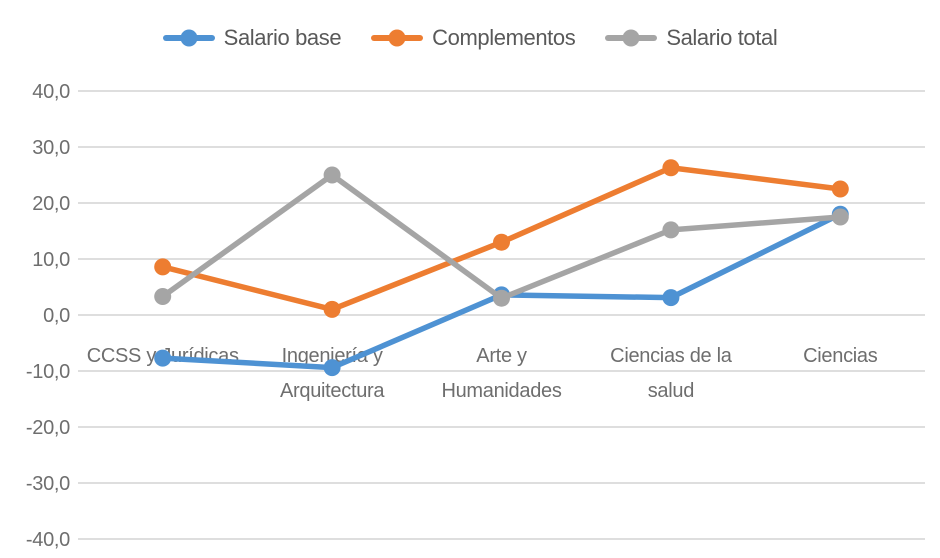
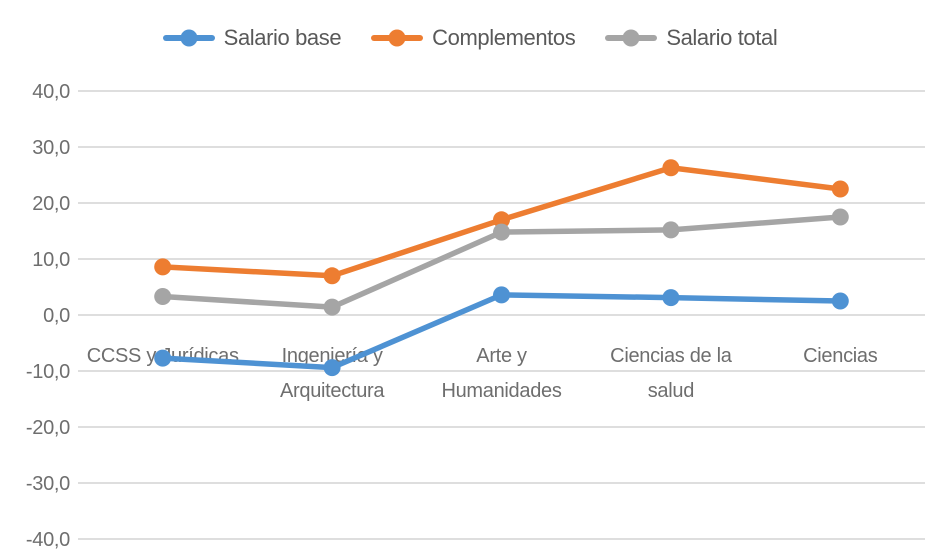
Complementos/Ingeniería y Arquitectura: 1 -> 7
Salario total/Ingeniería y Arquitectura: 25 -> 1
Complementos/Arte y Humanidades: 13 -> 17
Salario total/Arte y Humanidades: 3 -> 15
Salario base/Ciencias: 18 -> 2
